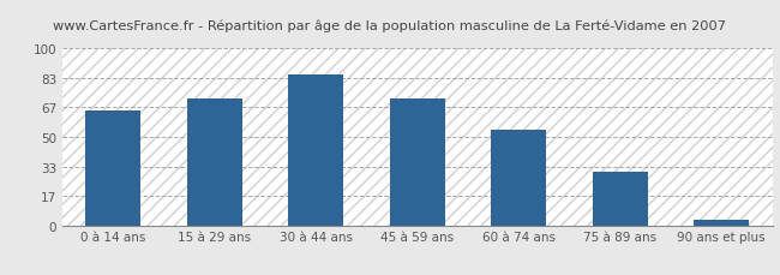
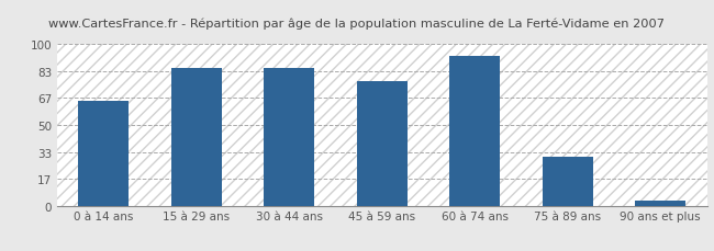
15 à 29 ans: 72 -> 85
45 à 59 ans: 72 -> 77
60 à 74 ans: 54 -> 93
